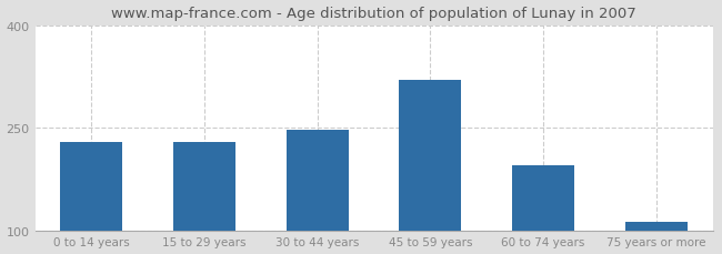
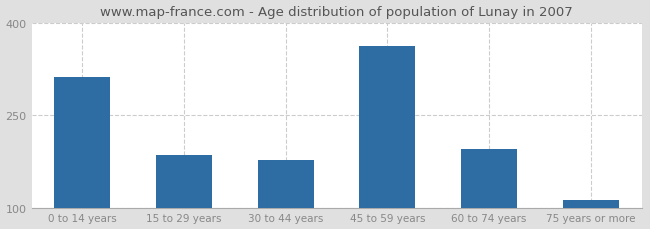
0 to 14 years: 230 -> 312
15 to 29 years: 230 -> 186
30 to 44 years: 248 -> 178
45 to 59 years: 320 -> 362
